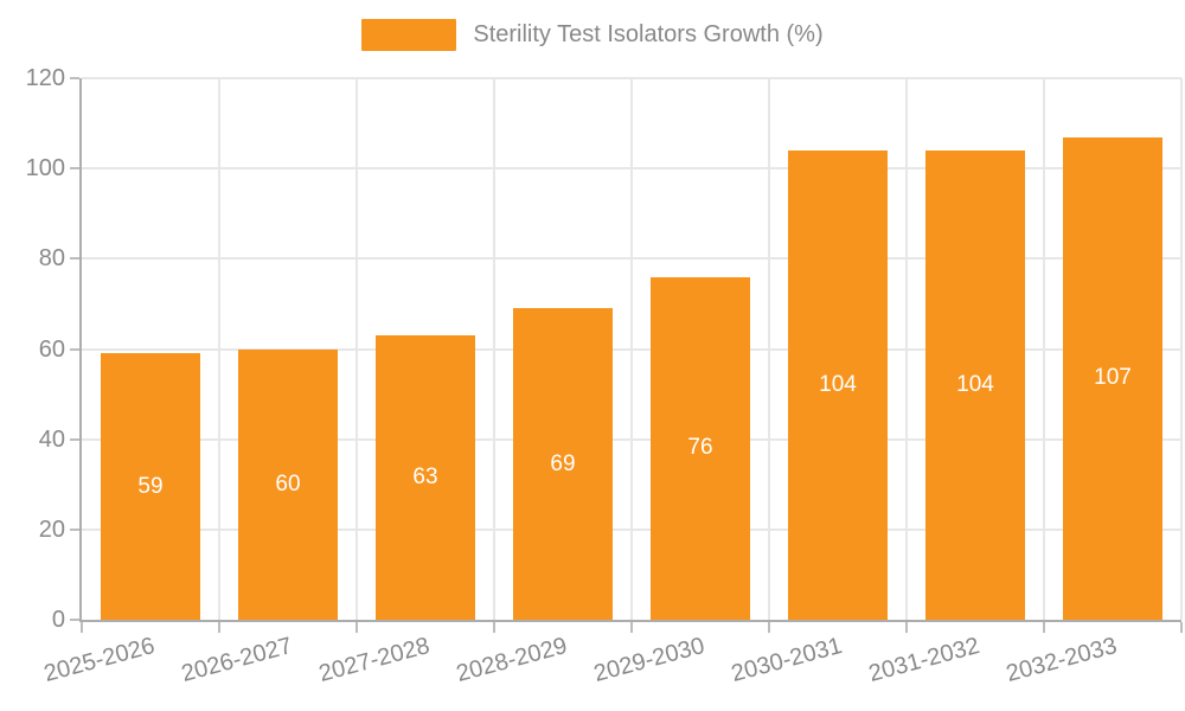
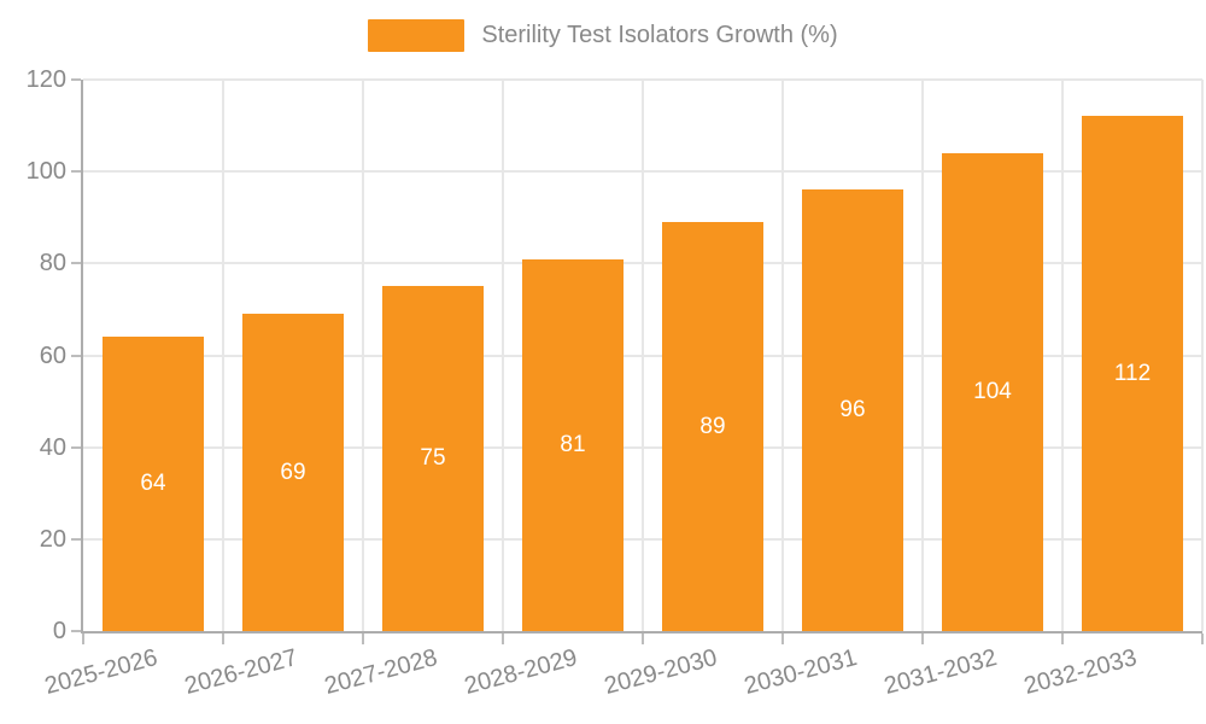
2025-2026: 59 -> 64
2026-2027: 60 -> 69
2027-2028: 63 -> 75
2028-2029: 69 -> 81
2029-2030: 76 -> 89
2030-2031: 104 -> 96
2032-2033: 107 -> 112
